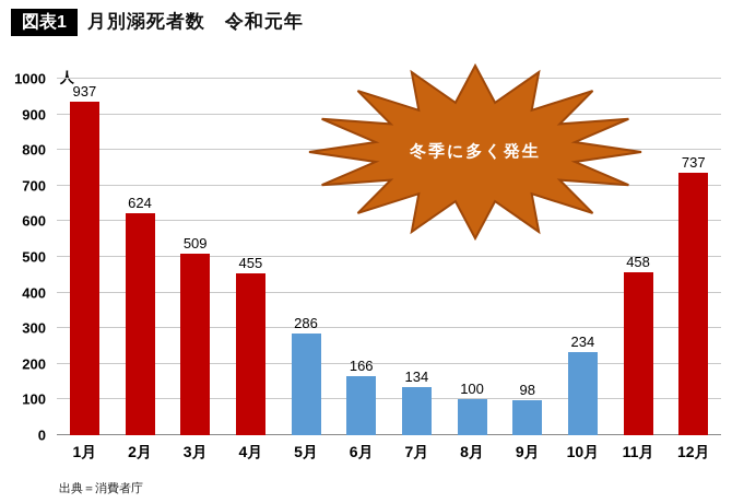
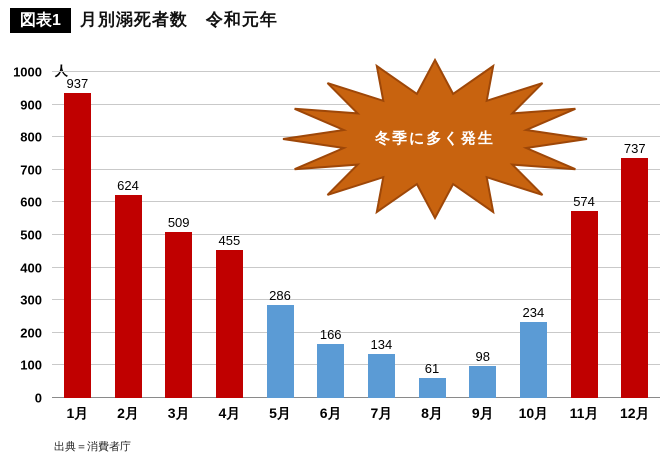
8月: 100 -> 61
11月: 458 -> 574
